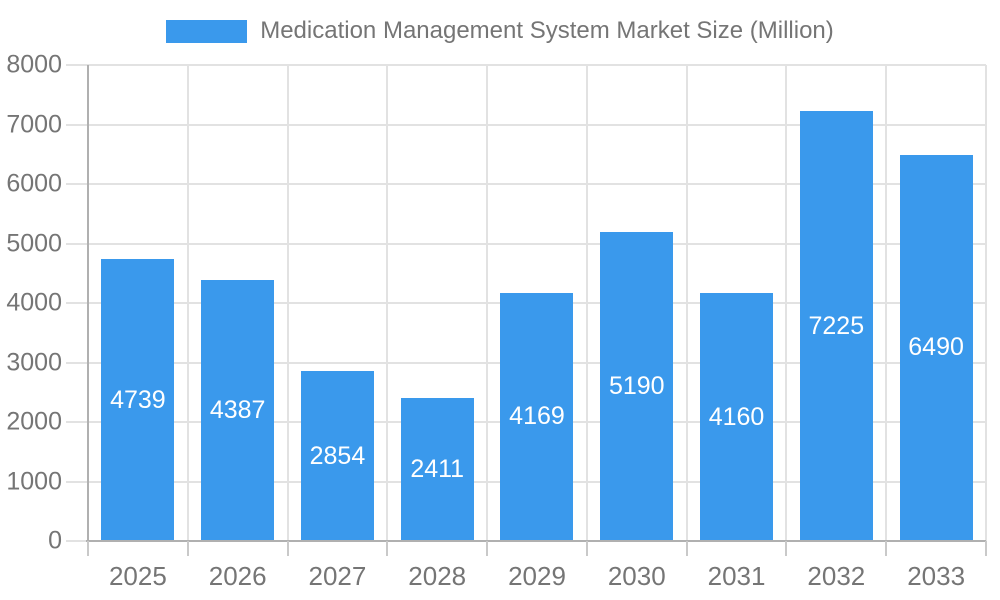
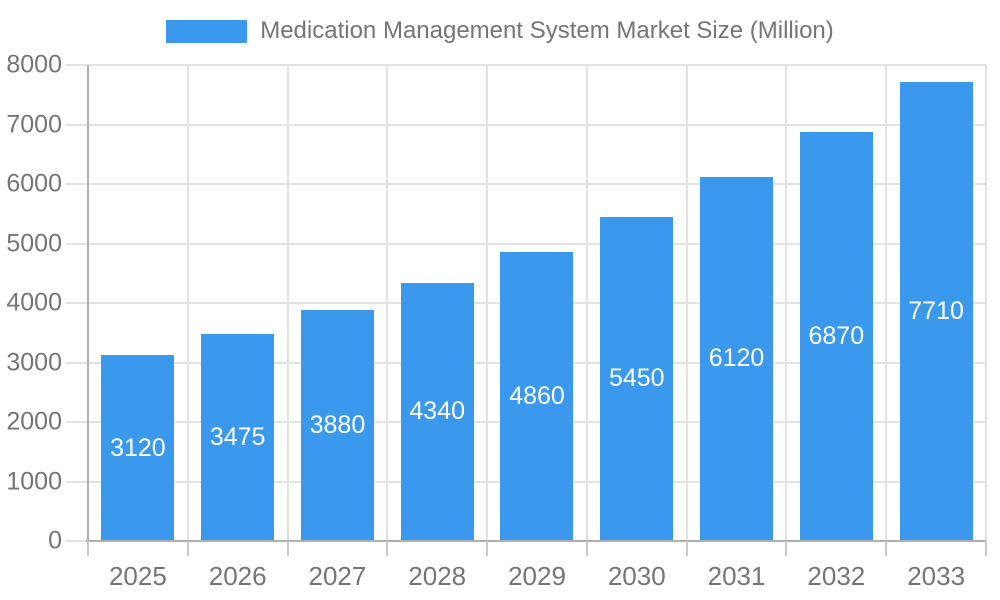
2025: 4739 -> 3120
2026: 4387 -> 3475
2027: 2854 -> 3880
2028: 2411 -> 4340
2029: 4169 -> 4860
2030: 5190 -> 5450
2031: 4160 -> 6120
2032: 7225 -> 6870
2033: 6490 -> 7710
